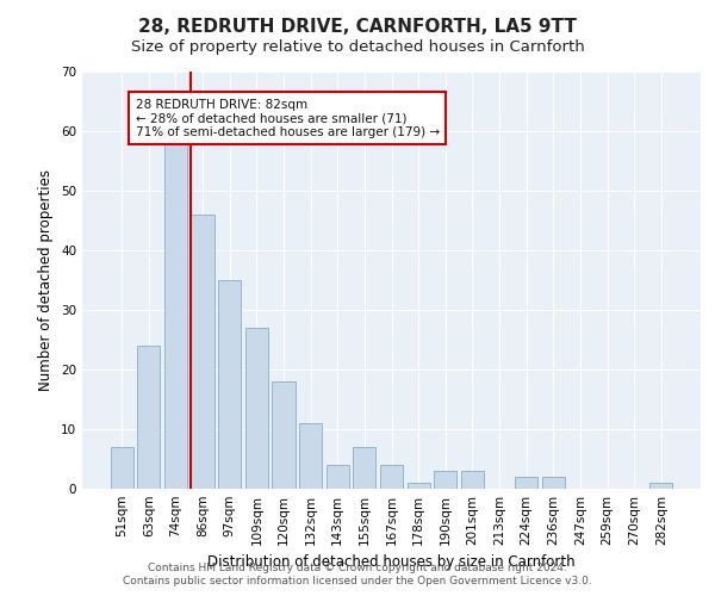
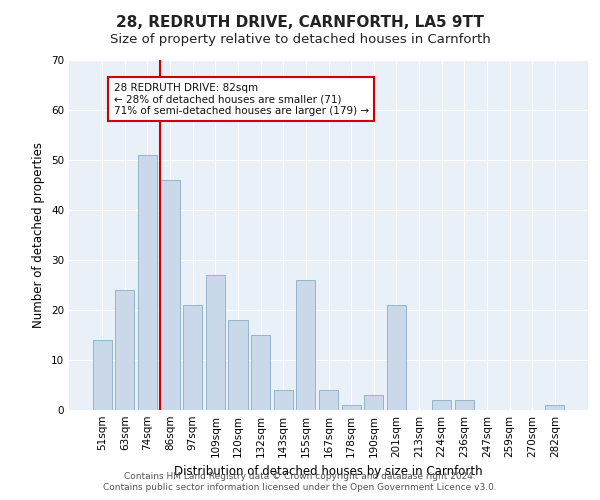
51sqm: 7 -> 14
74sqm: 58 -> 51
97sqm: 35 -> 21
132sqm: 11 -> 15
155sqm: 7 -> 26
201sqm: 3 -> 21
